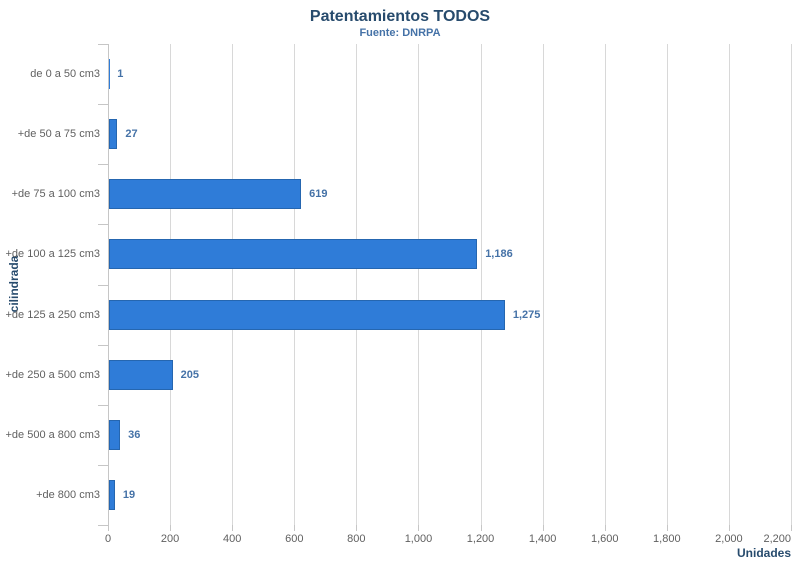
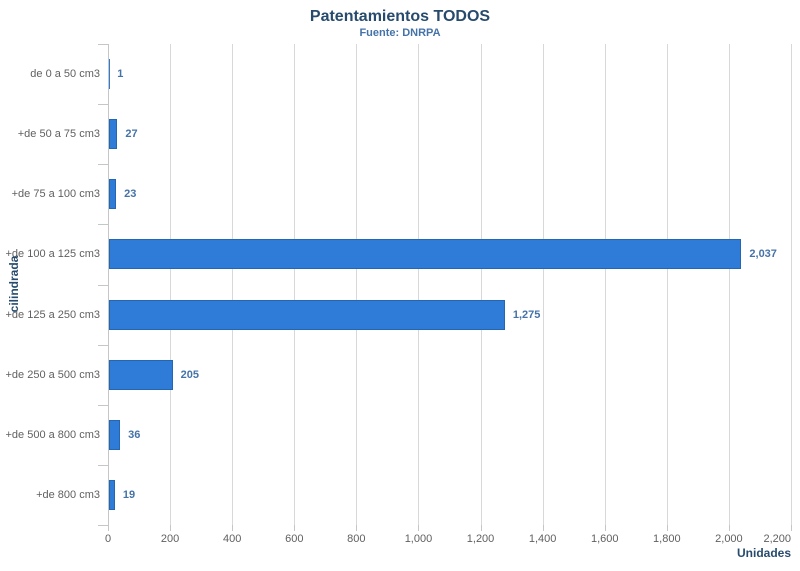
+de 75 a 100 cm3: 619 -> 23
+de 100 a 125 cm3: 1,186 -> 2,037
